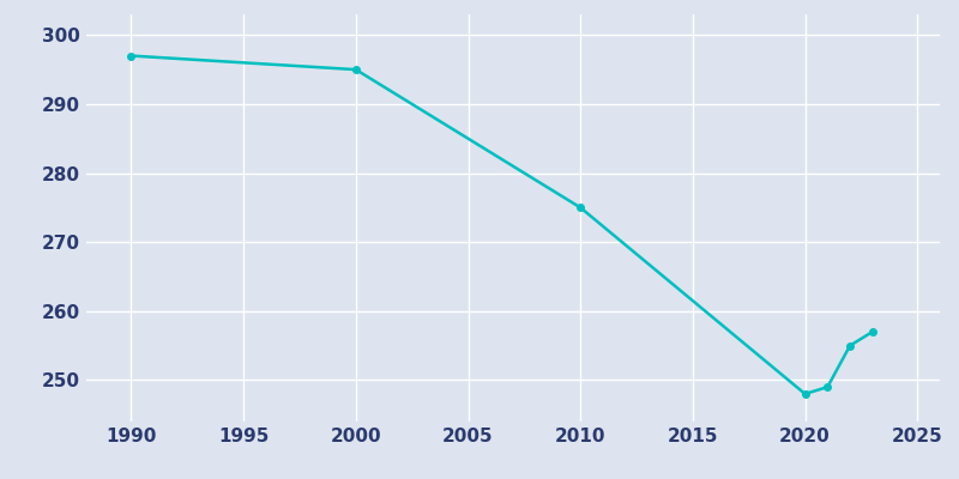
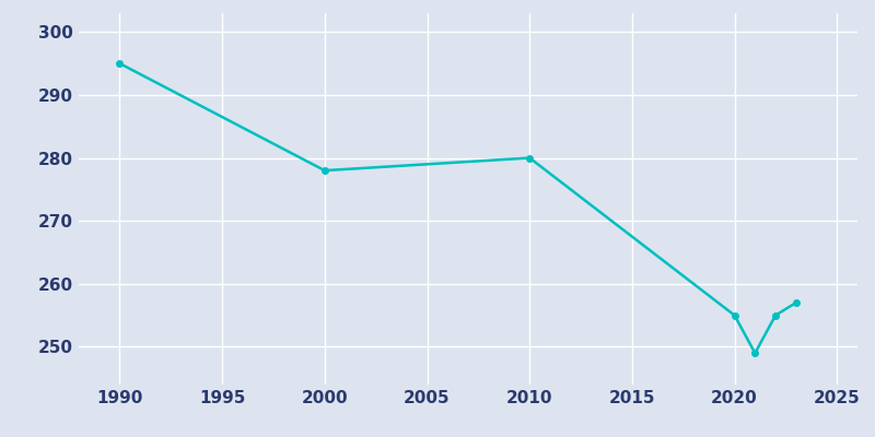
1990: 297 -> 295
2000: 295 -> 278
2010: 275 -> 280
2020: 248 -> 255
